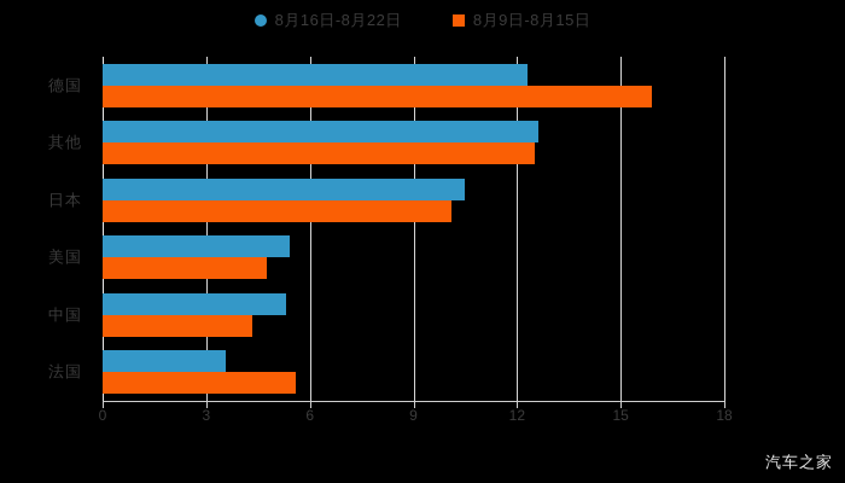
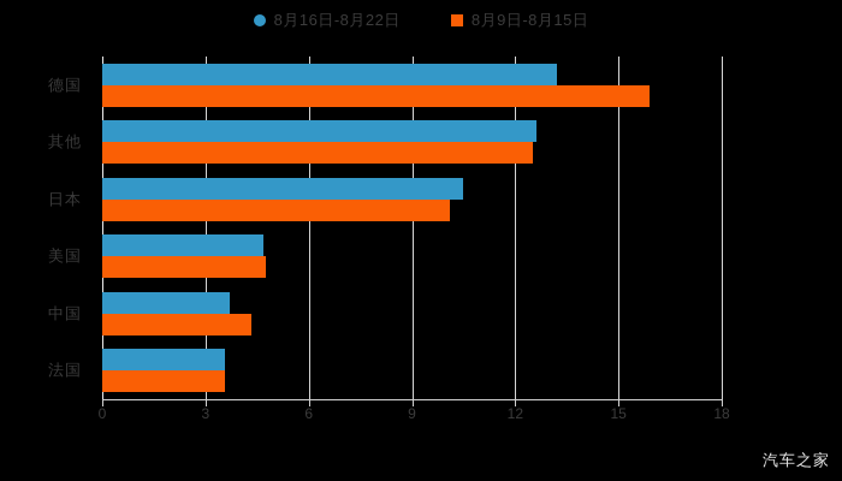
8月16日-8月22日/德国: 12.3 -> 13.2
8月16日-8月22日/美国: 5.4 -> 4.7
8月16日-8月22日/中国: 5.3 -> 3.7
8月9日-8月15日/法国: 5.6 -> 3.5
